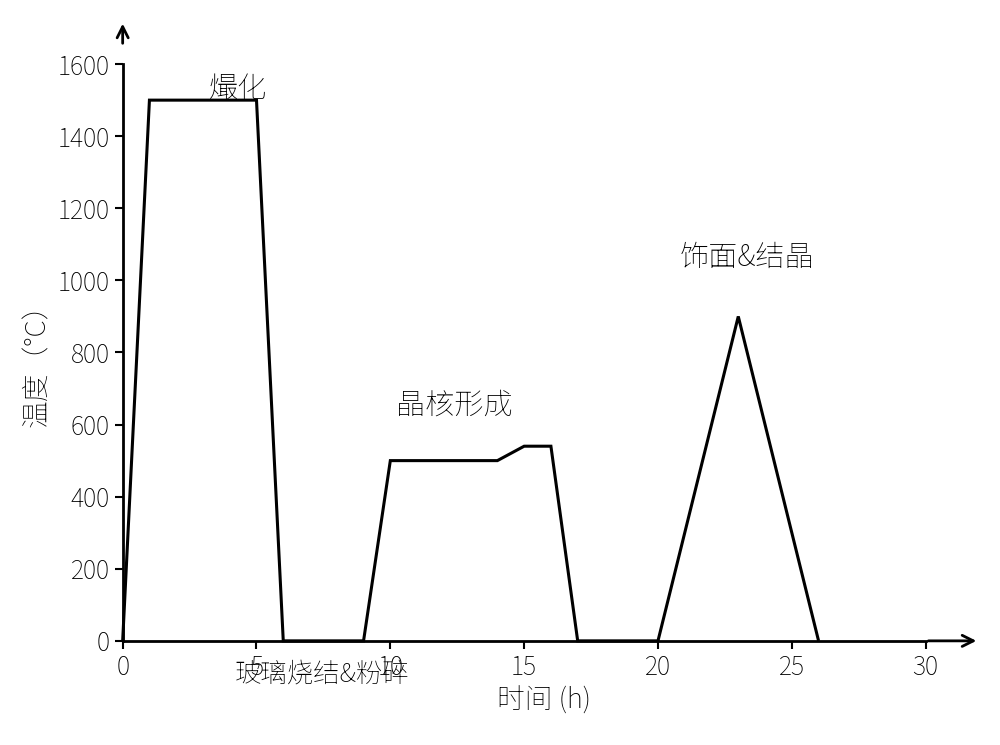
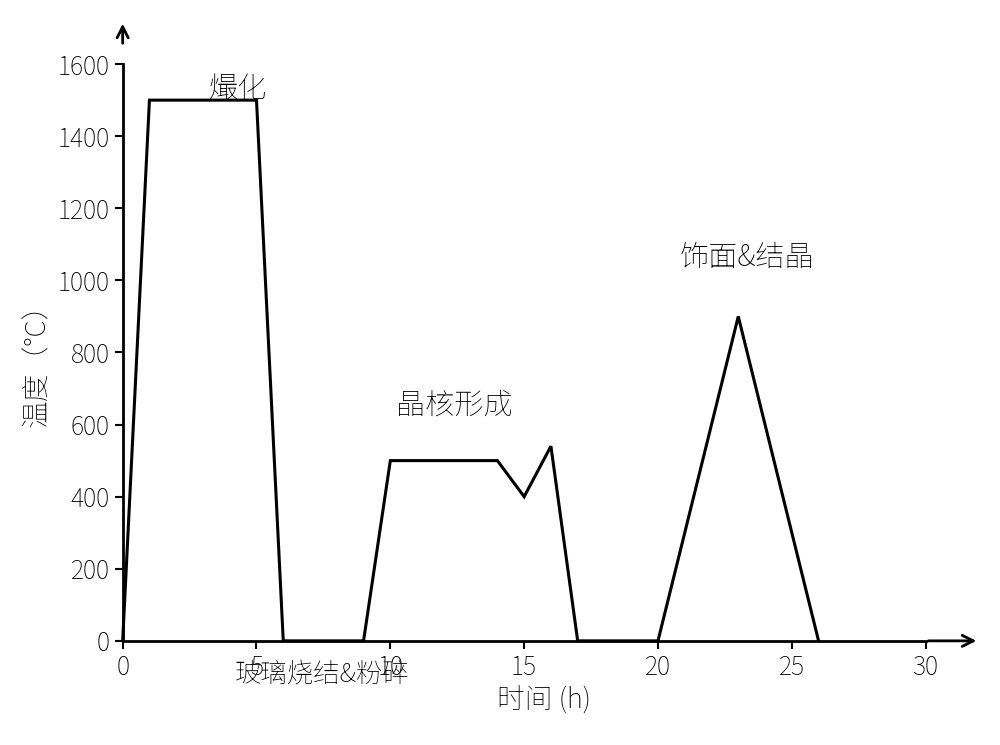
15: 540 -> 400
